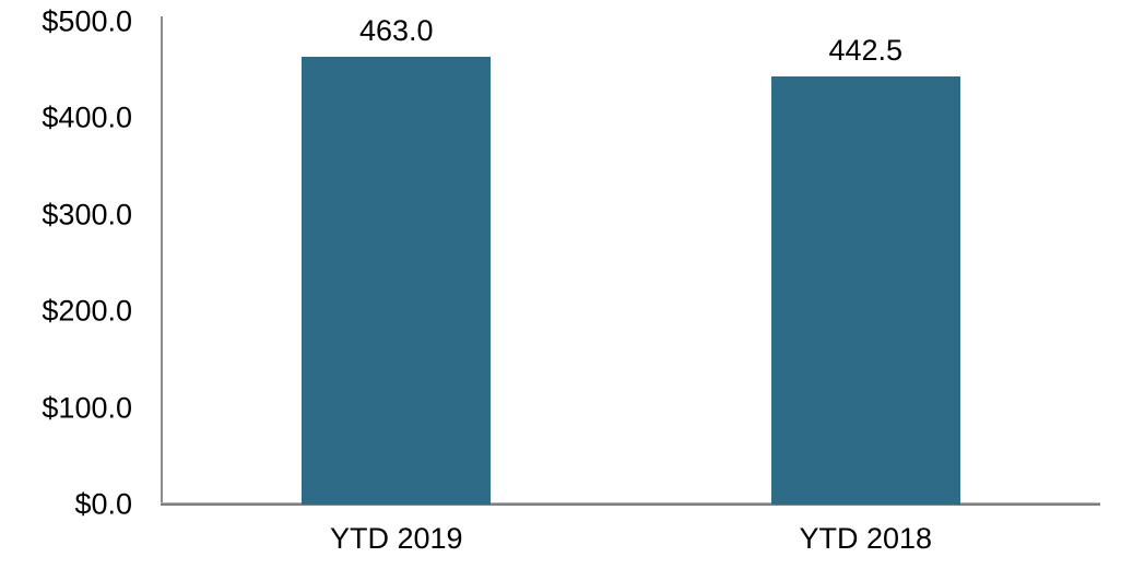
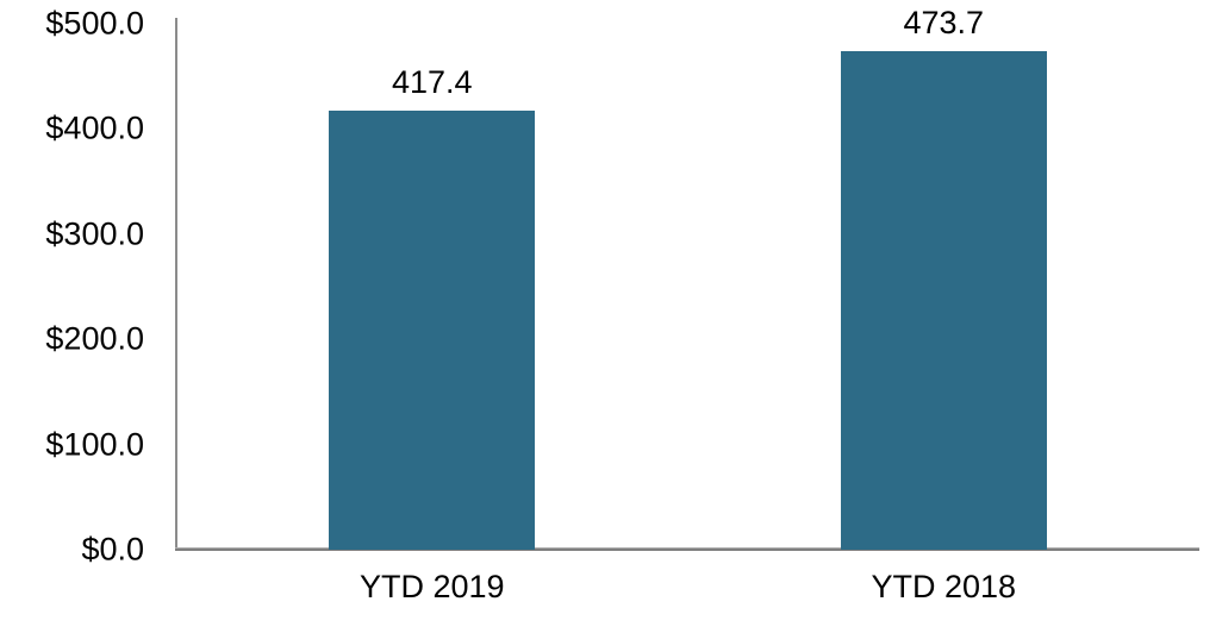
YTD 2019: 463.0 -> 417.4
YTD 2018: 442.5 -> 473.7
